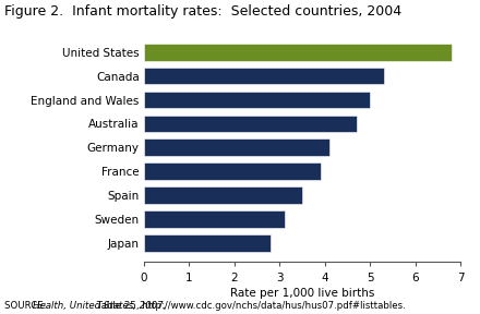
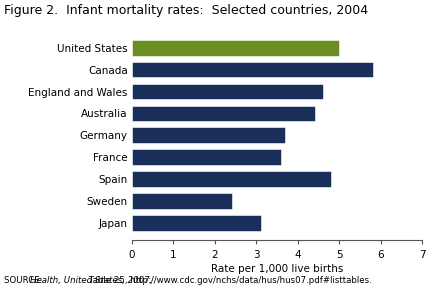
United States: 6.8 -> 5.0
Canada: 5.3 -> 5.8
England and Wales: 5.0 -> 4.6
Australia: 4.7 -> 4.4
Germany: 4.1 -> 3.7
France: 3.9 -> 3.6
Spain: 3.5 -> 4.8
Sweden: 3.1 -> 2.4
Japan: 2.8 -> 3.1
